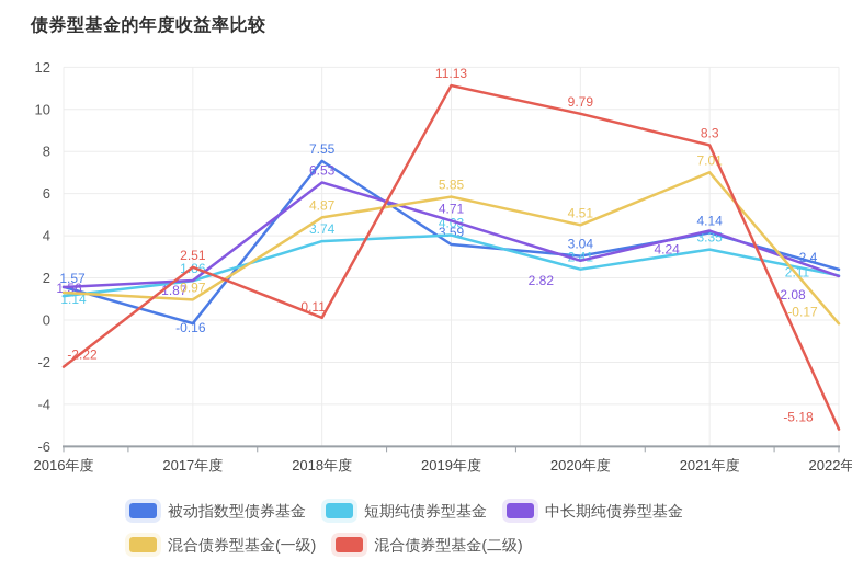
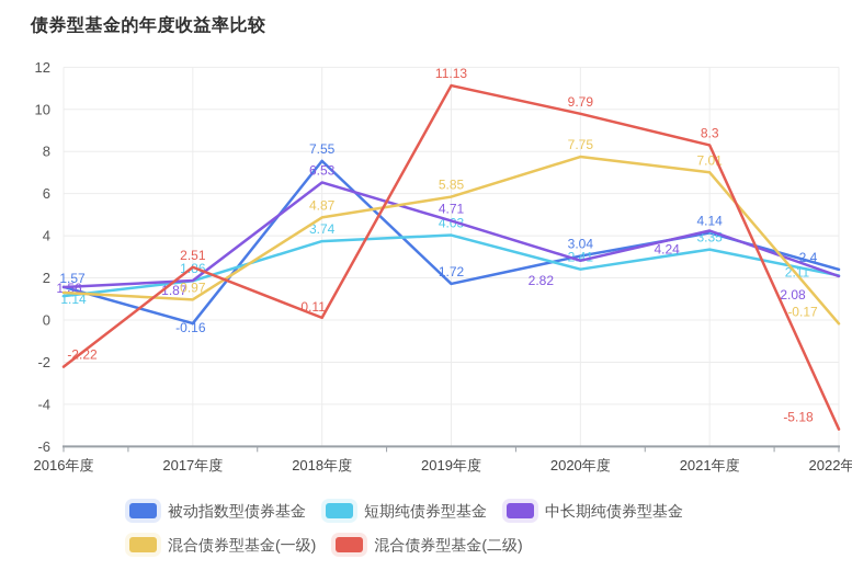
被动指数型债券基金/2019年度: 3.59 -> 1.72
混合债券型基金(一级)/2020年度: 4.51 -> 7.75
